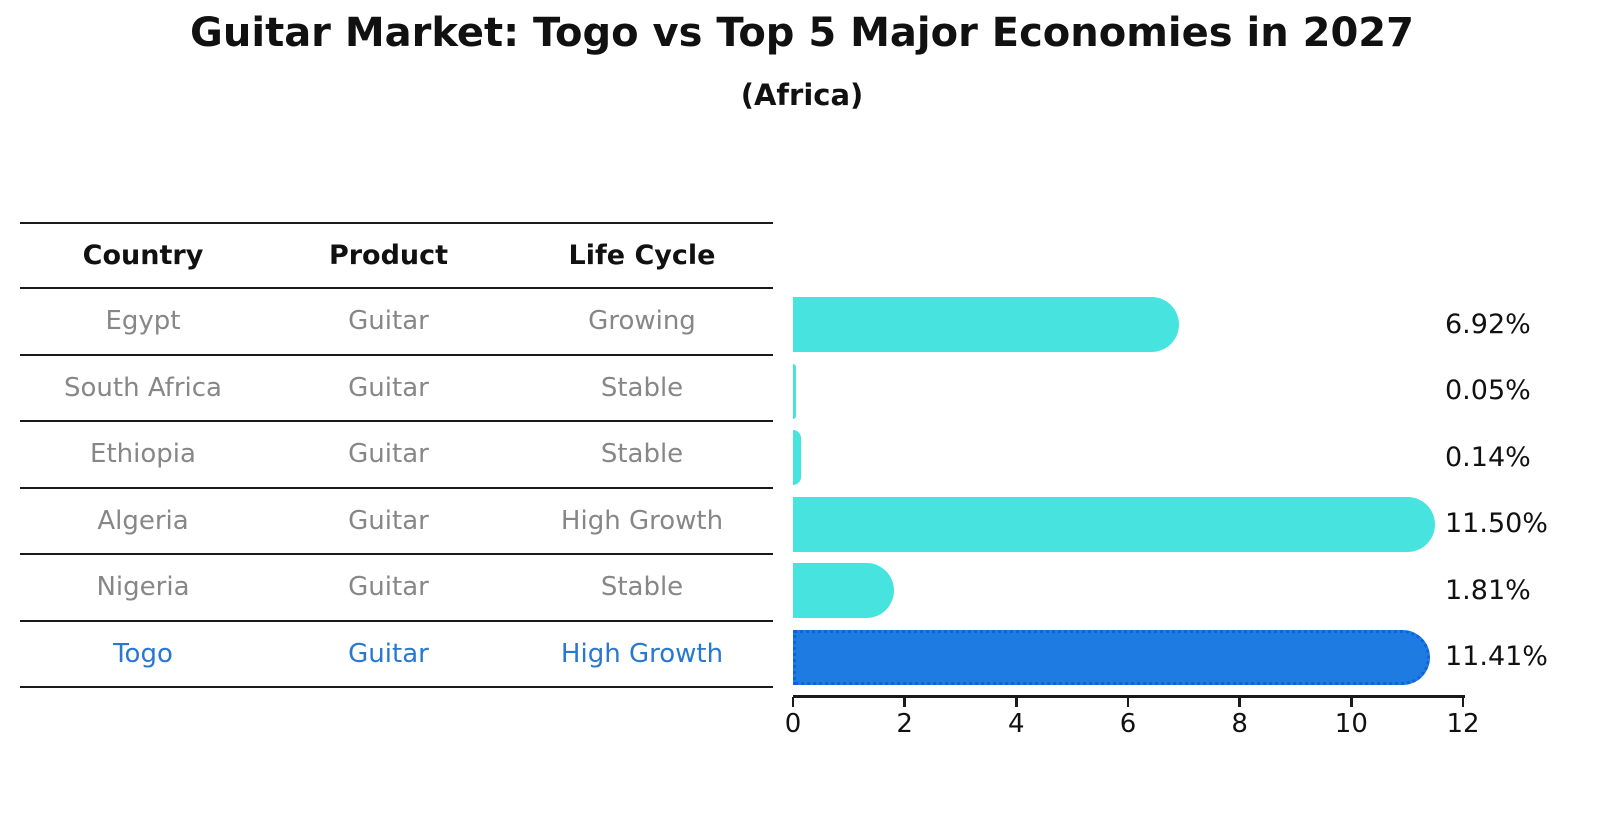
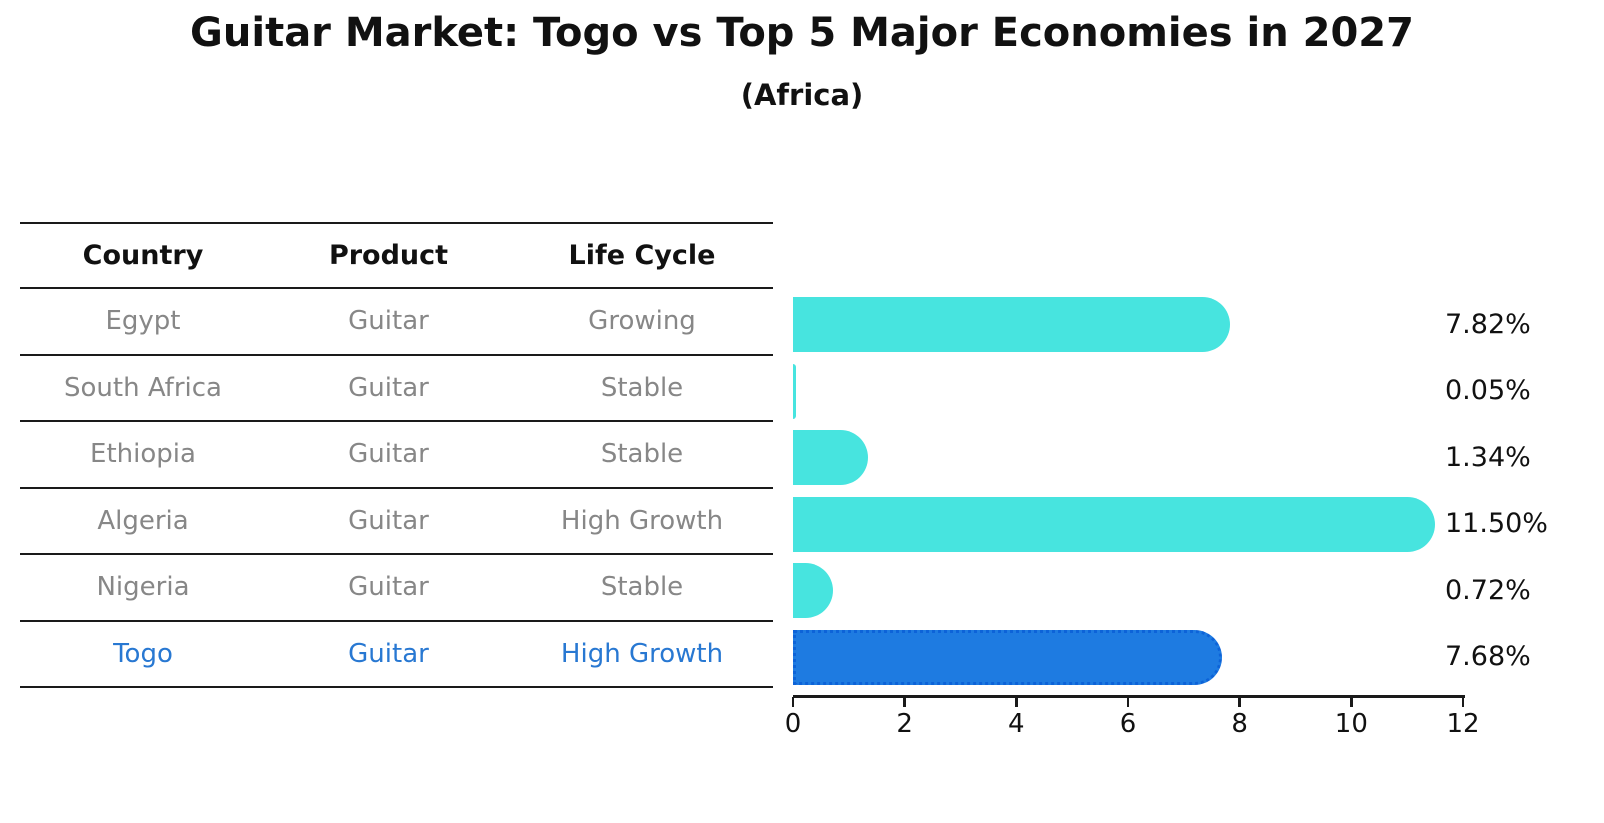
Egypt: 6.92% -> 7.82%
Ethiopia: 0.14% -> 1.34%
Nigeria: 1.81% -> 0.72%
Togo: 11.41% -> 7.68%
